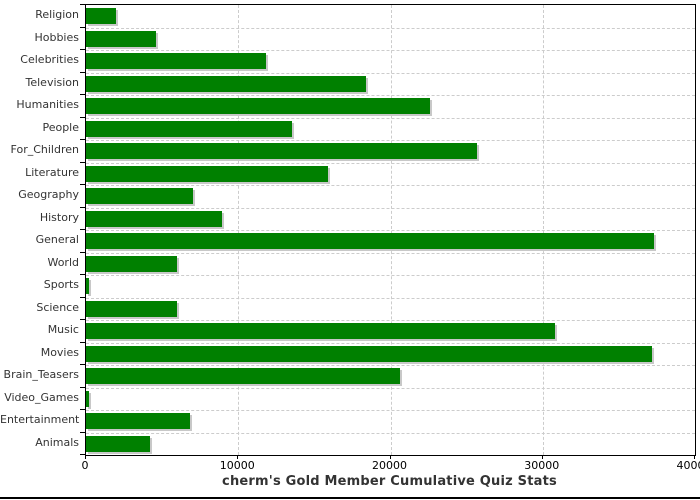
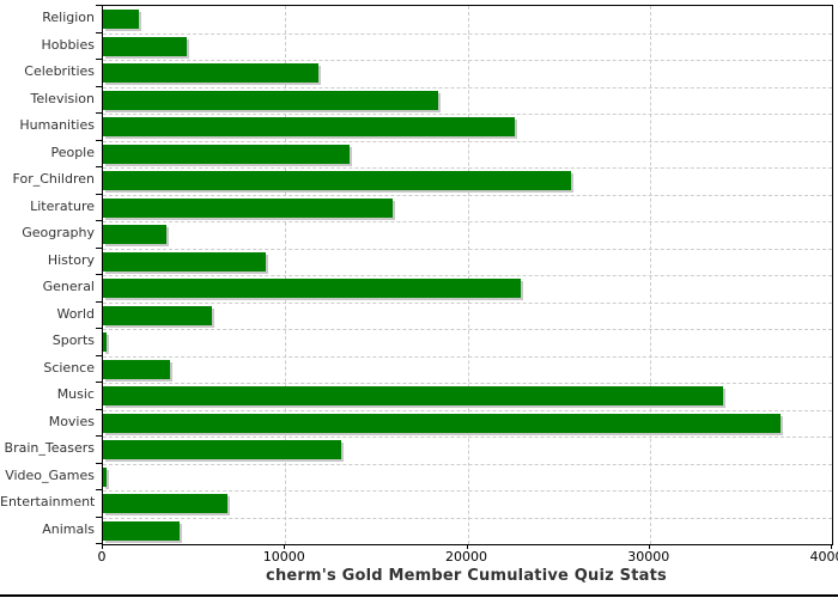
Geography: 7000 -> 3500
General: 37300 -> 22900
Science: 6000 -> 3700
Music: 30800 -> 34000
Brain_Teasers: 20600 -> 13100
